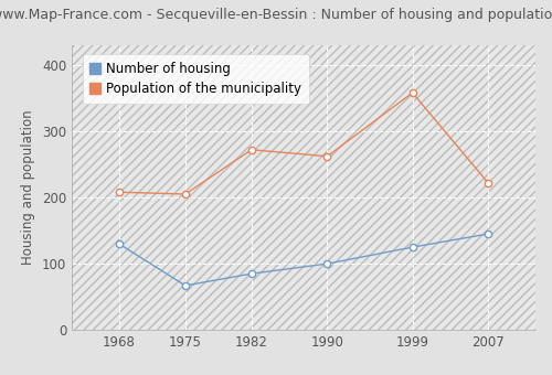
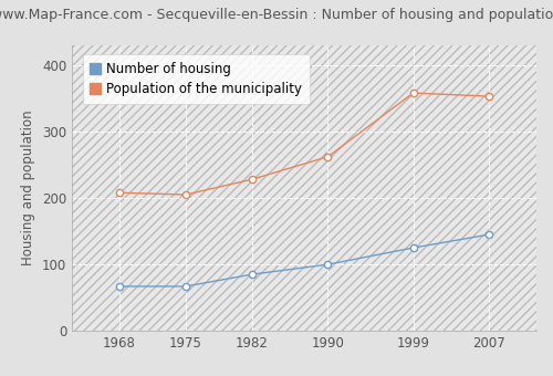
Number of housing/1968: 130 -> 67
Population of the municipality/1982: 272 -> 228
Population of the municipality/2007: 222 -> 353
